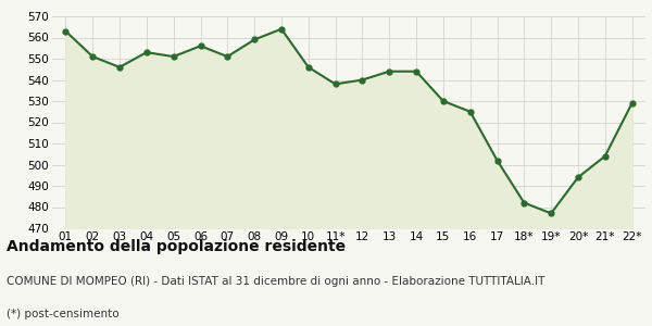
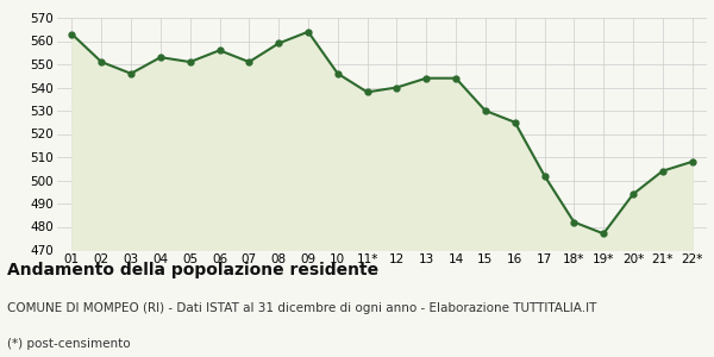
22*: 529 -> 508
